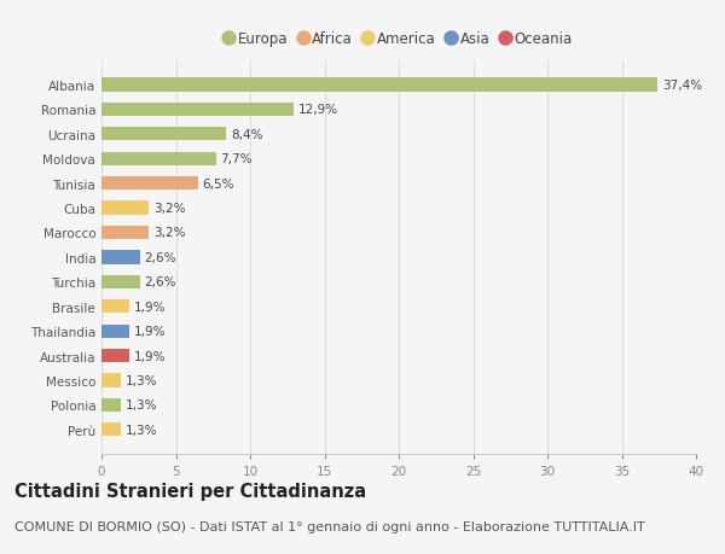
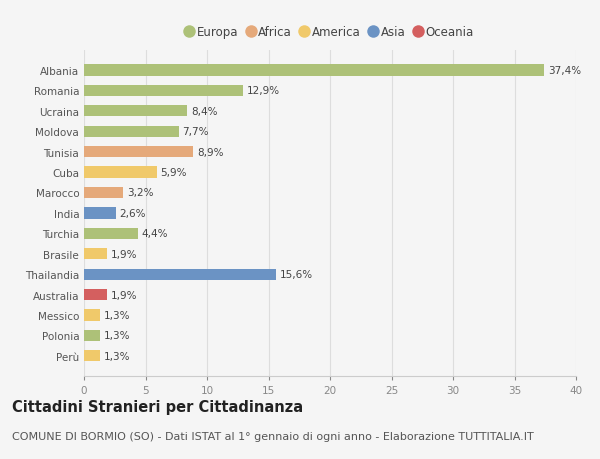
Tunisia: 6,5% -> 8,9%
Cuba: 3,2% -> 5,9%
Turchia: 2,6% -> 4,4%
Thailandia: 1,9% -> 15,6%
